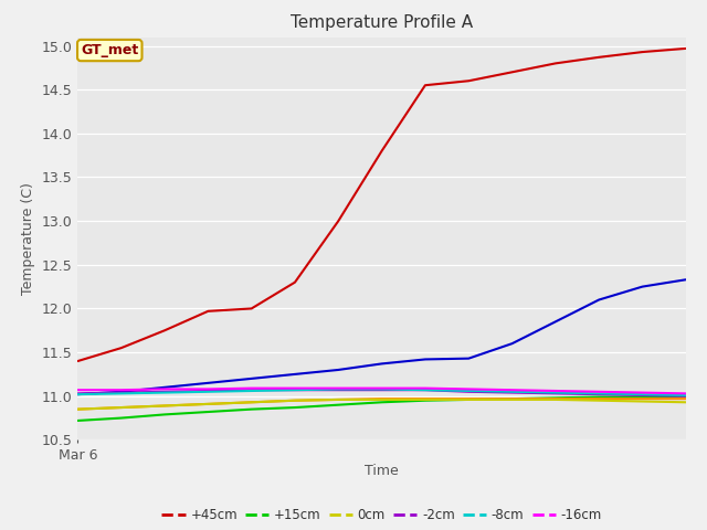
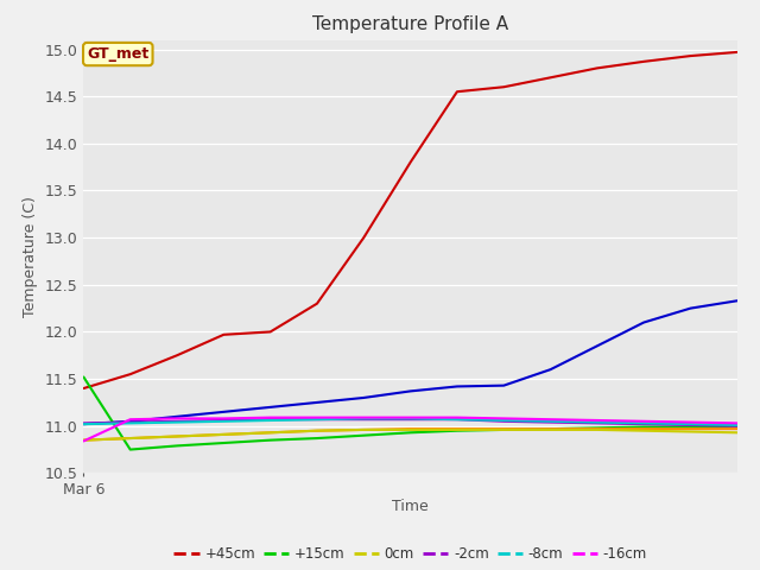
+15cm/Mar 6: 10.72 -> 11.52
-16cm/Mar 6: 11.07 -> 10.84
